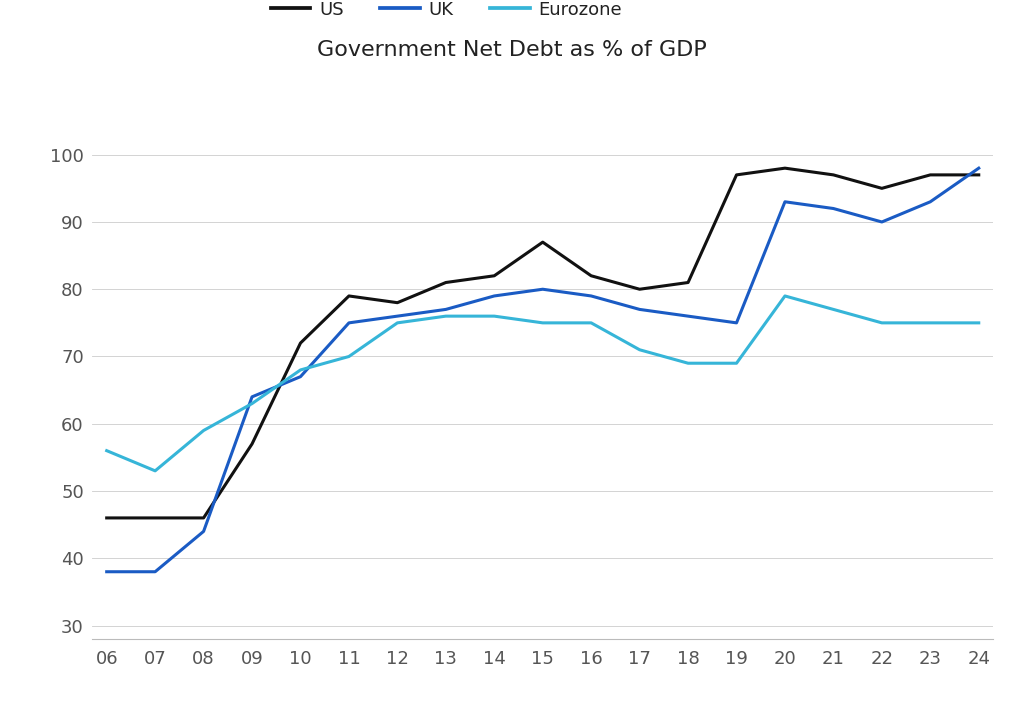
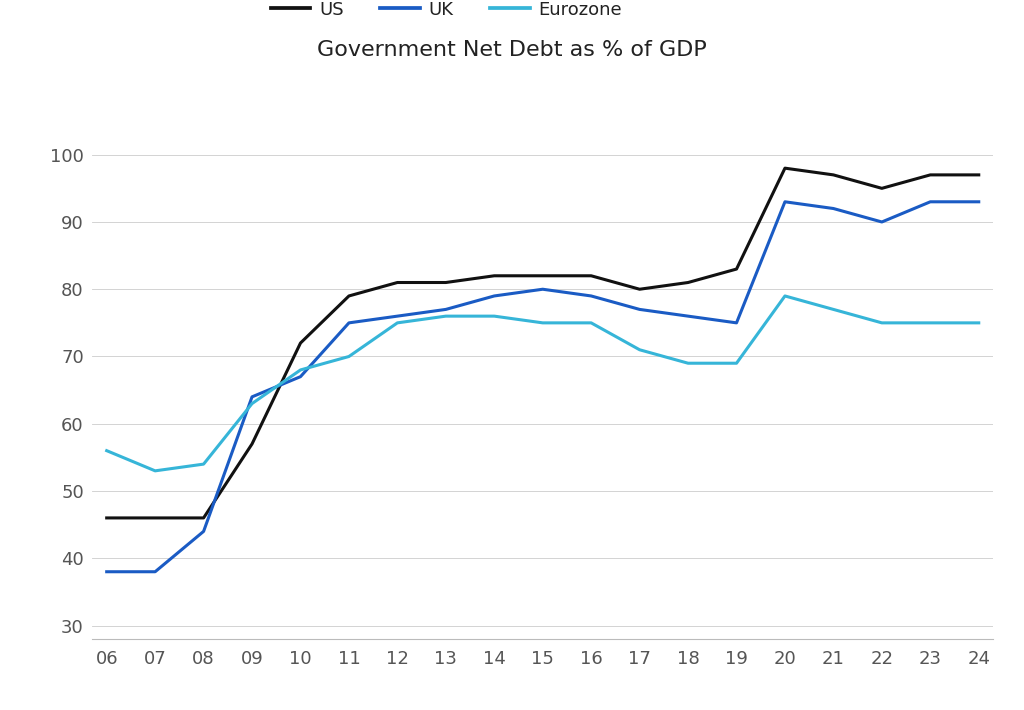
Eurozone/08: 59 -> 54
US/12: 78 -> 81
US/15: 87 -> 82
US/19: 97 -> 83
UK/24: 98 -> 93
